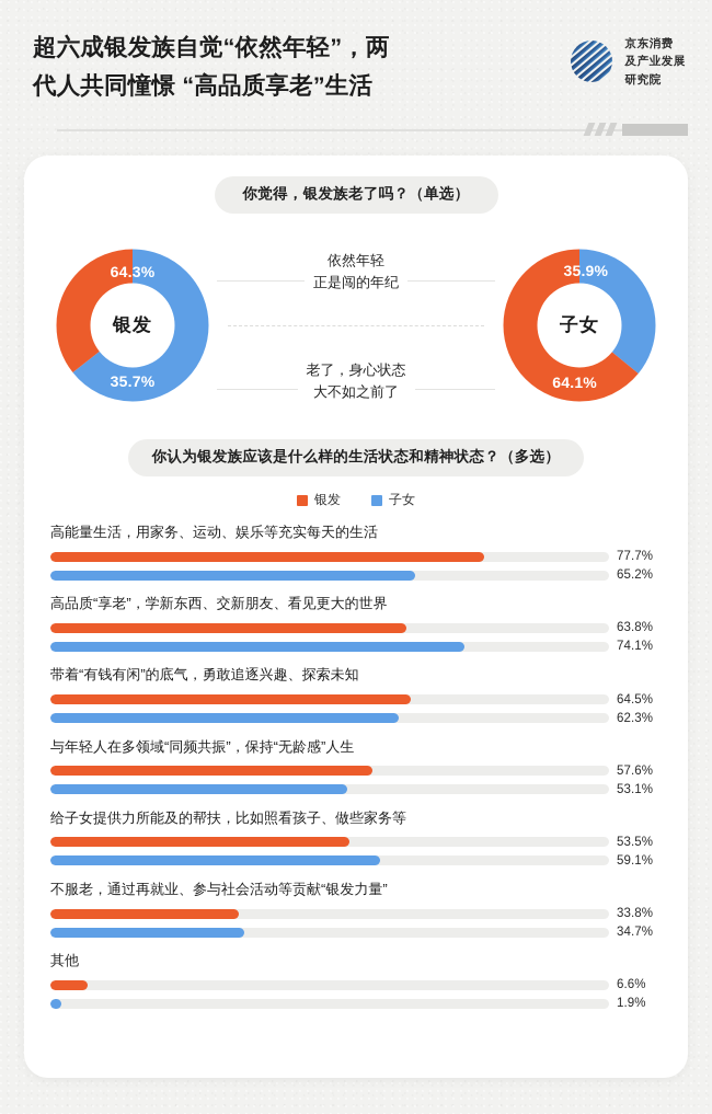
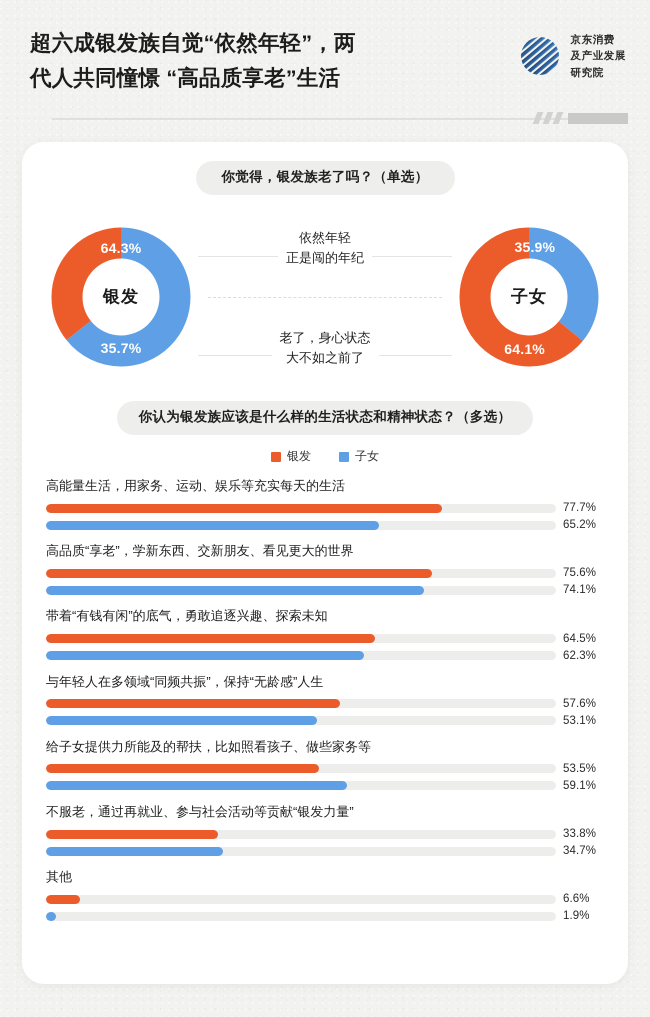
银发/高品质“享老”，学新东西、交新朋友、看见更大的世界: 63.8% -> 75.6%
